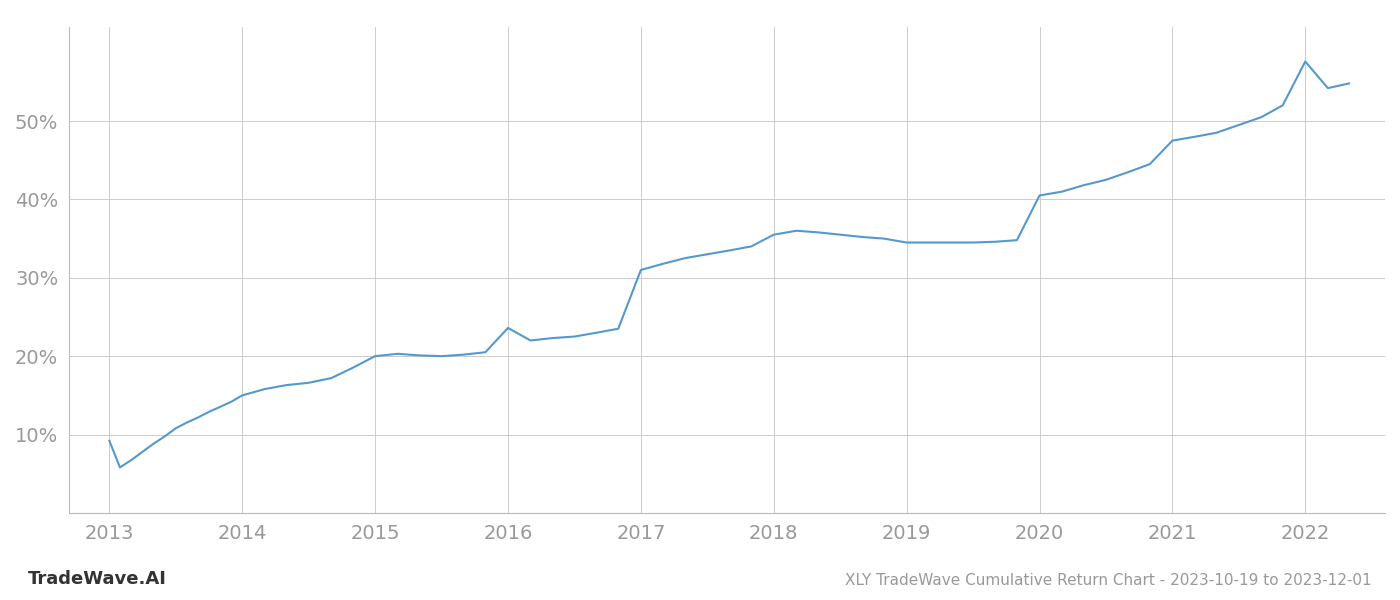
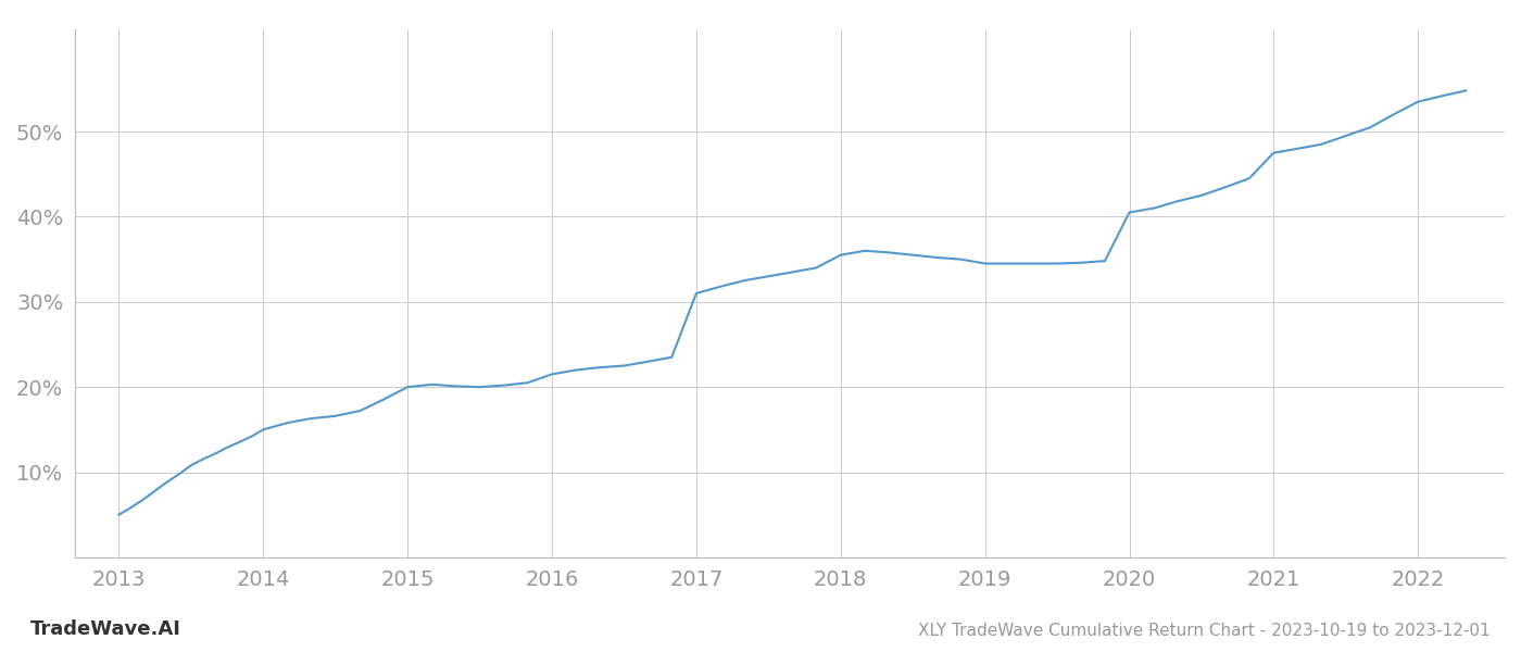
2013: 9.2% -> 5.0%
2016: 23.6% -> 21.5%
2022: 57.6% -> 53.5%
